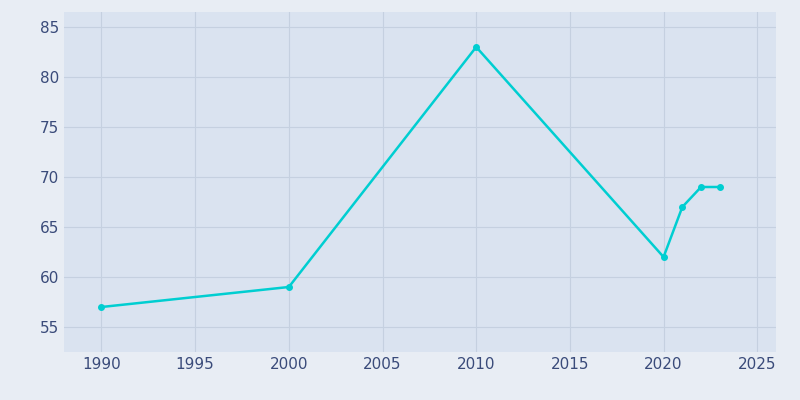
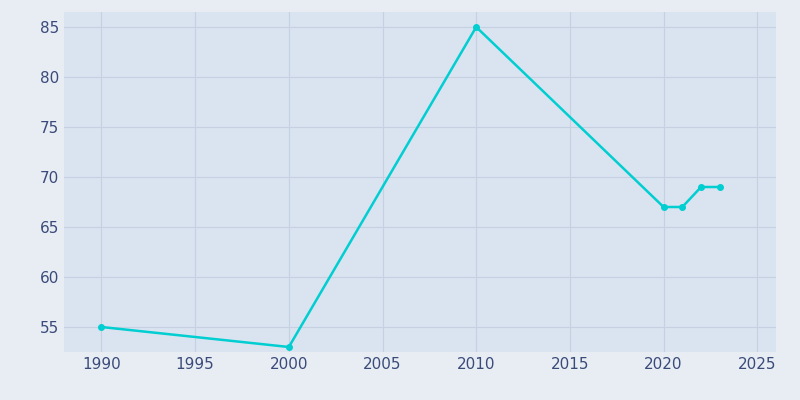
1990: 57 -> 55
2000: 59 -> 53
2010: 83 -> 85
2020: 62 -> 67
